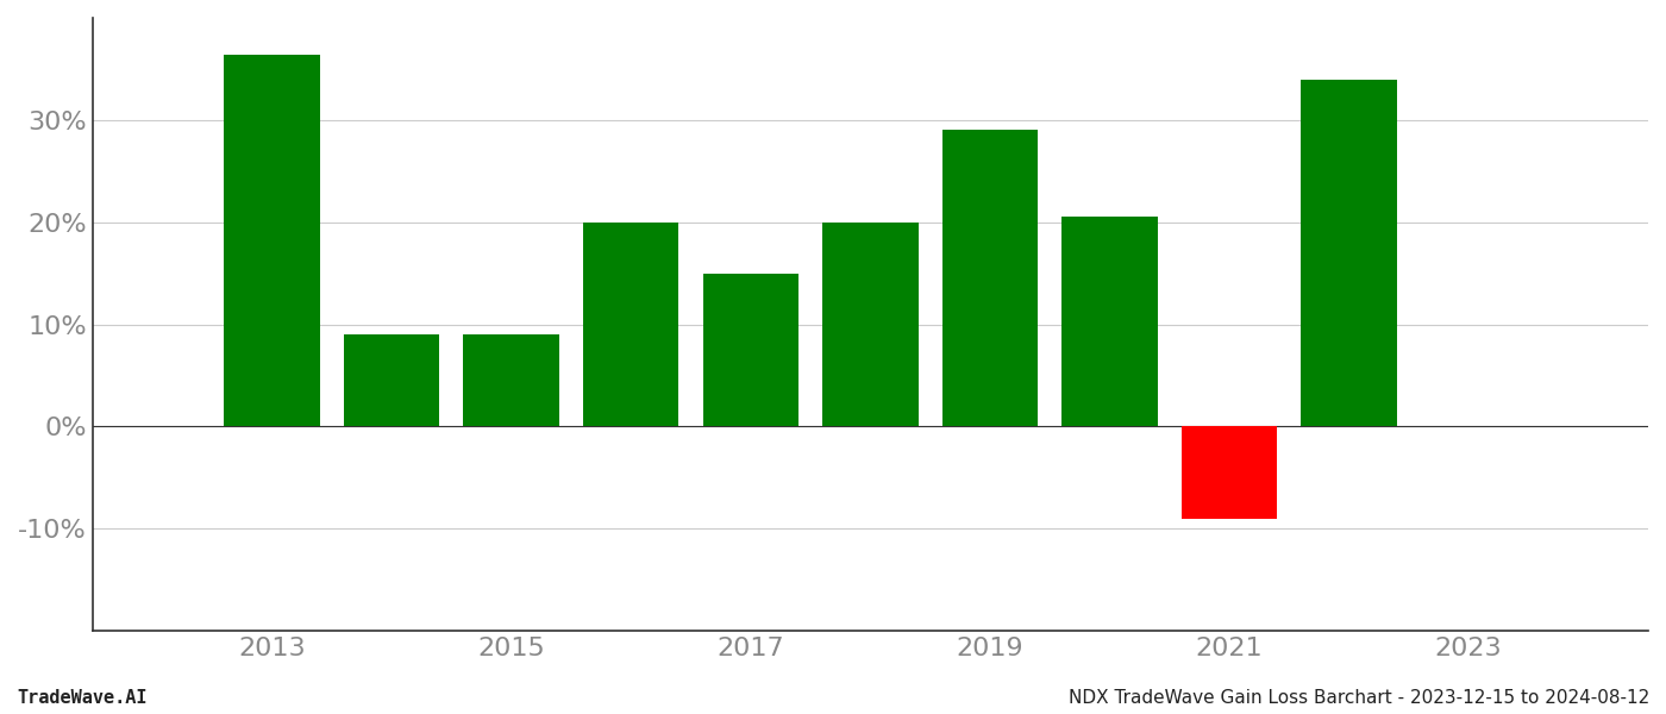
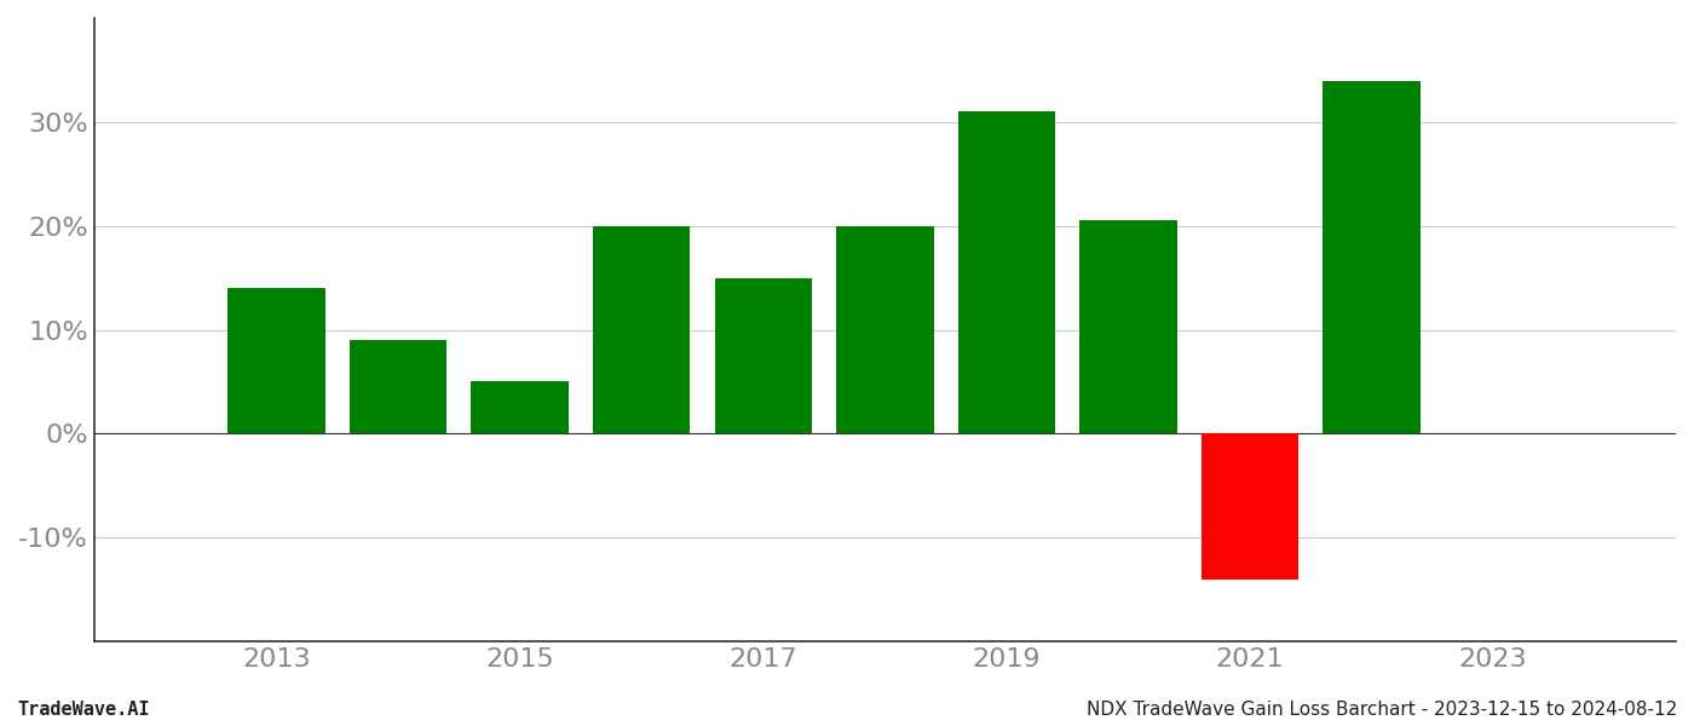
2013: 36.4% -> 14.0%
2015: 9.0% -> 5.0%
2019: 29.0% -> 31.0%
2021: -9.0% -> -14.0%
